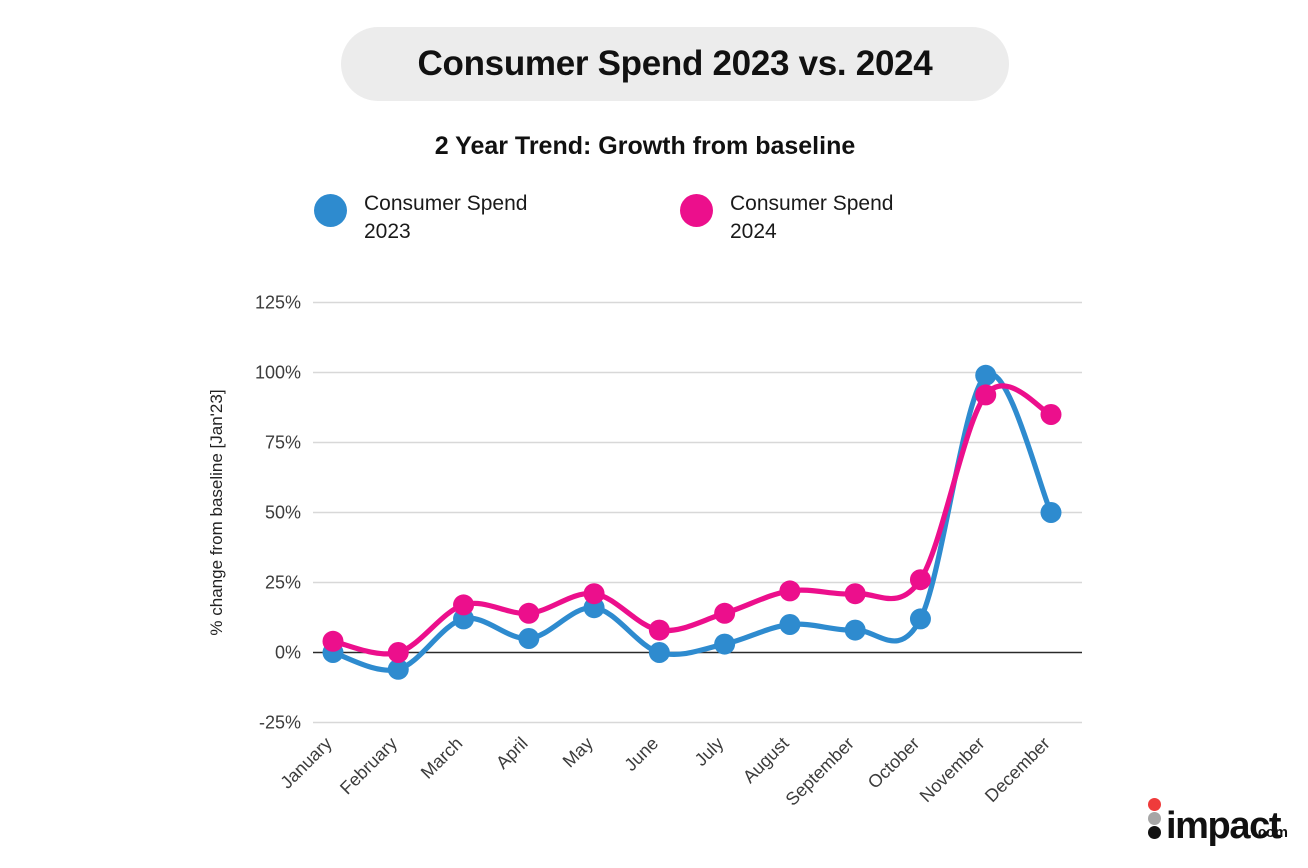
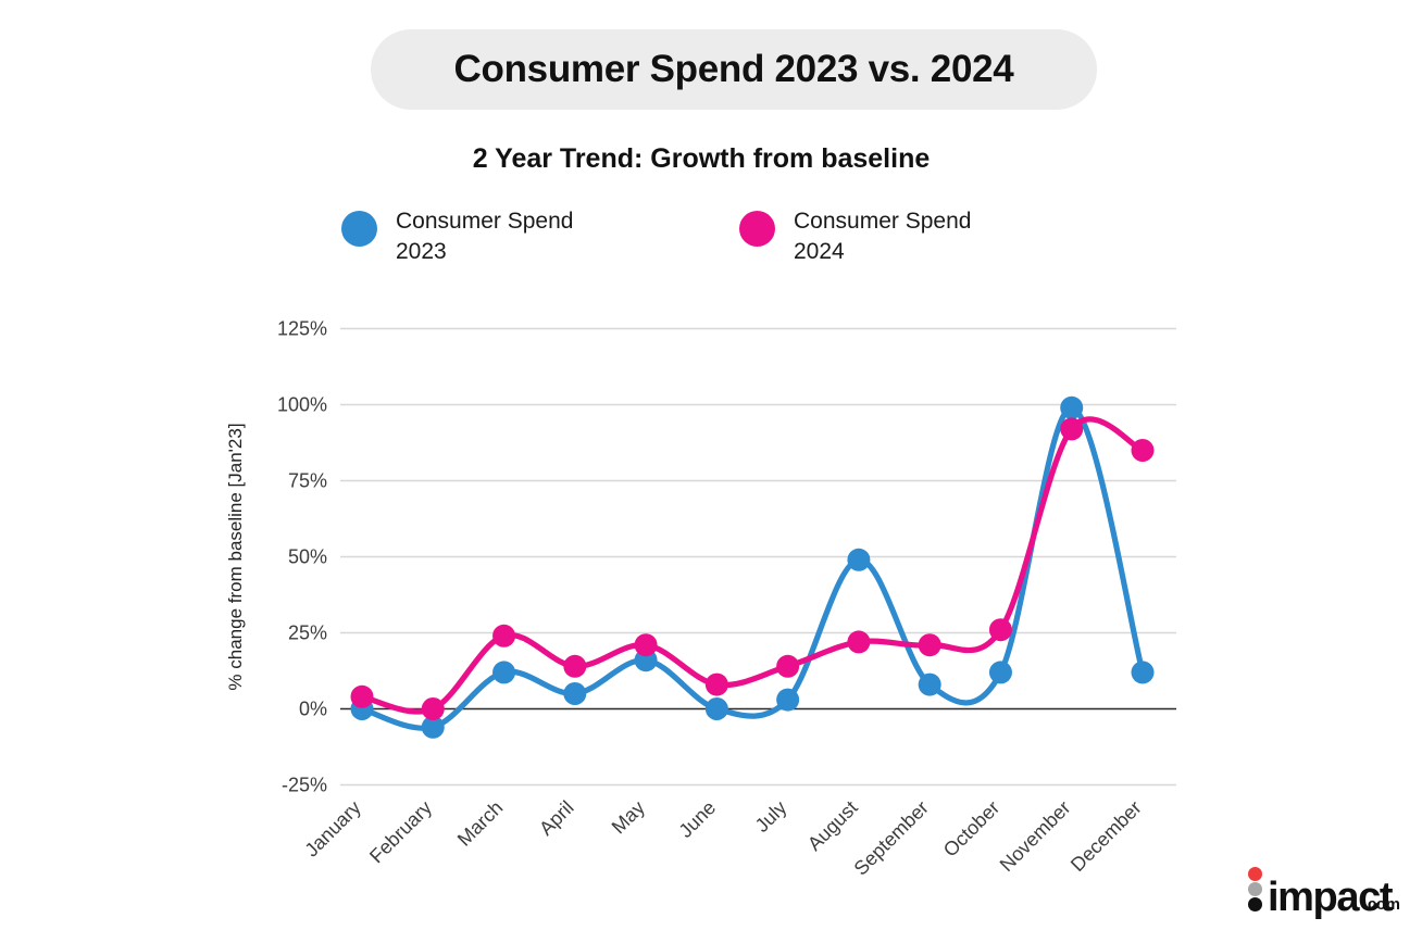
Consumer Spend 2024/March: 17% -> 24%
Consumer Spend 2023/August: 10% -> 49%
Consumer Spend 2023/December: 50% -> 12%
